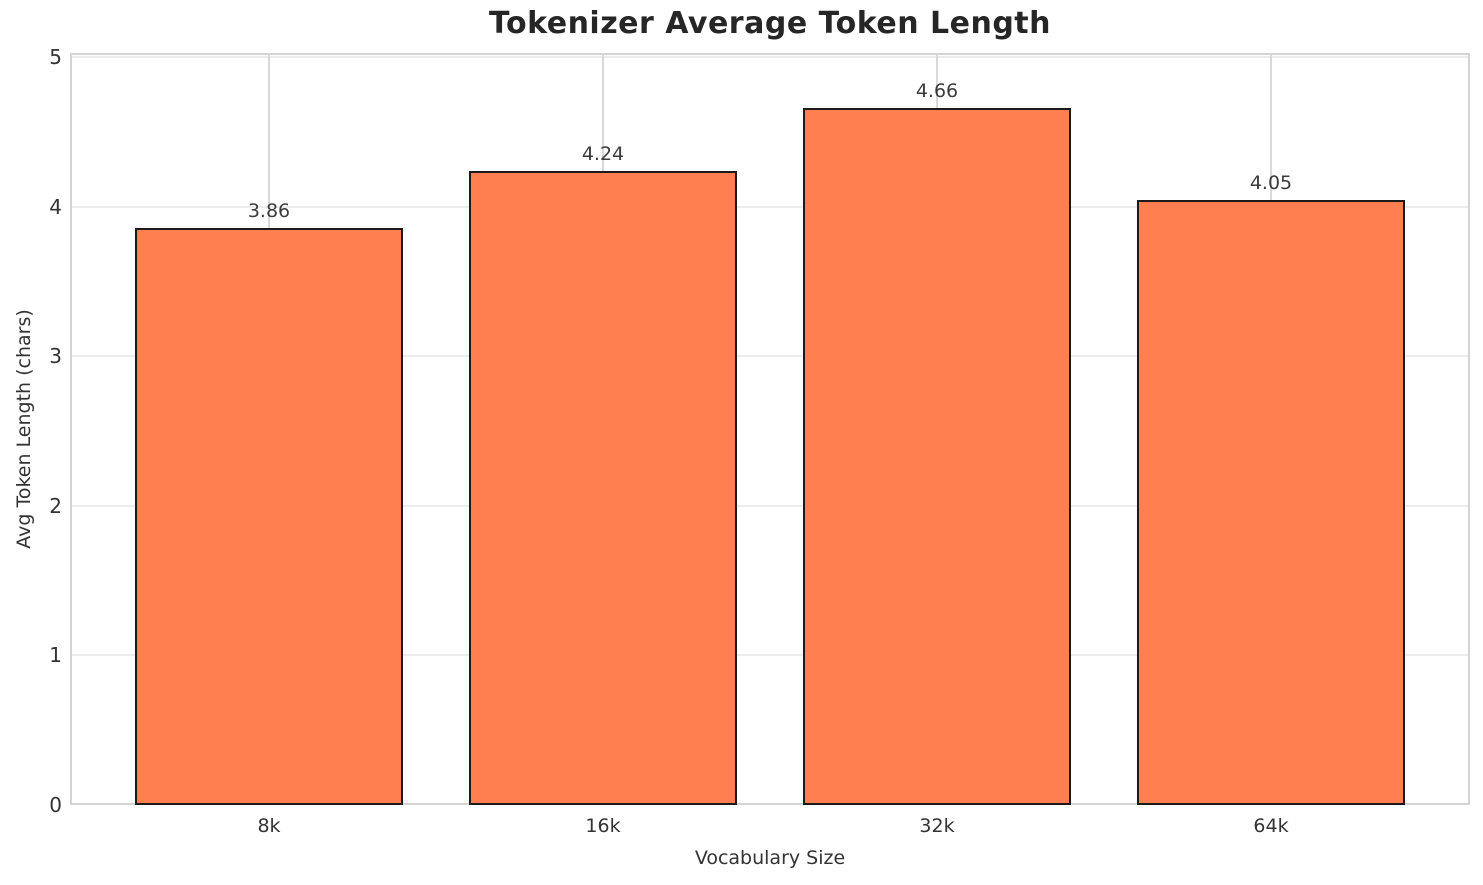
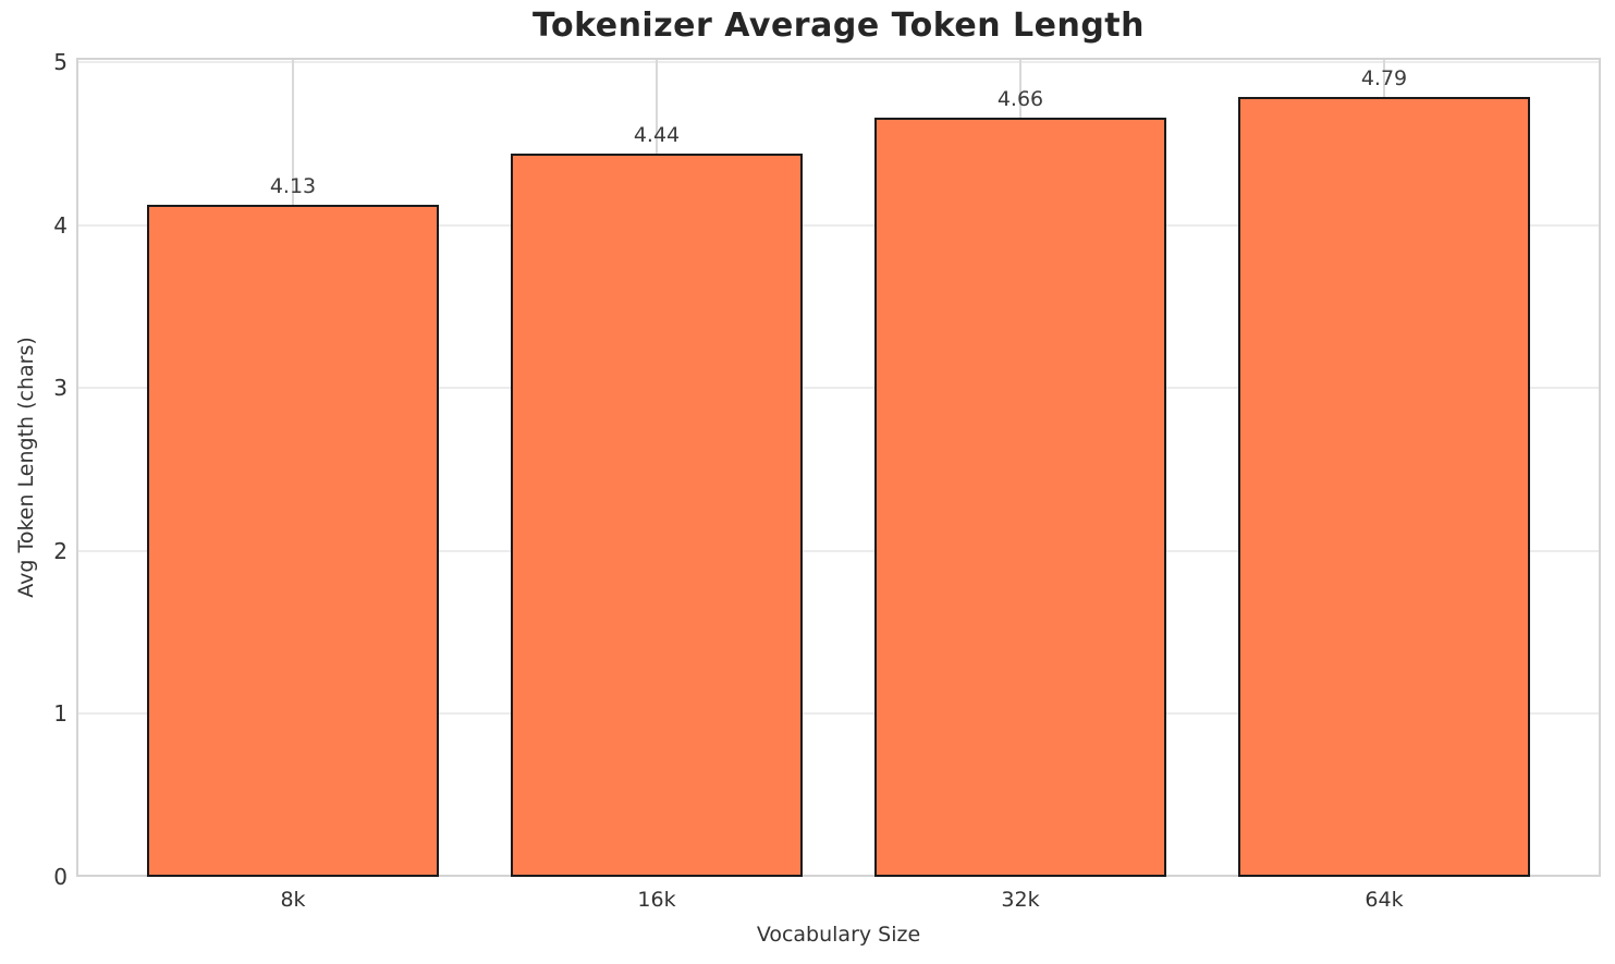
8k: 3.86 -> 4.13
16k: 4.24 -> 4.44
64k: 4.05 -> 4.79
